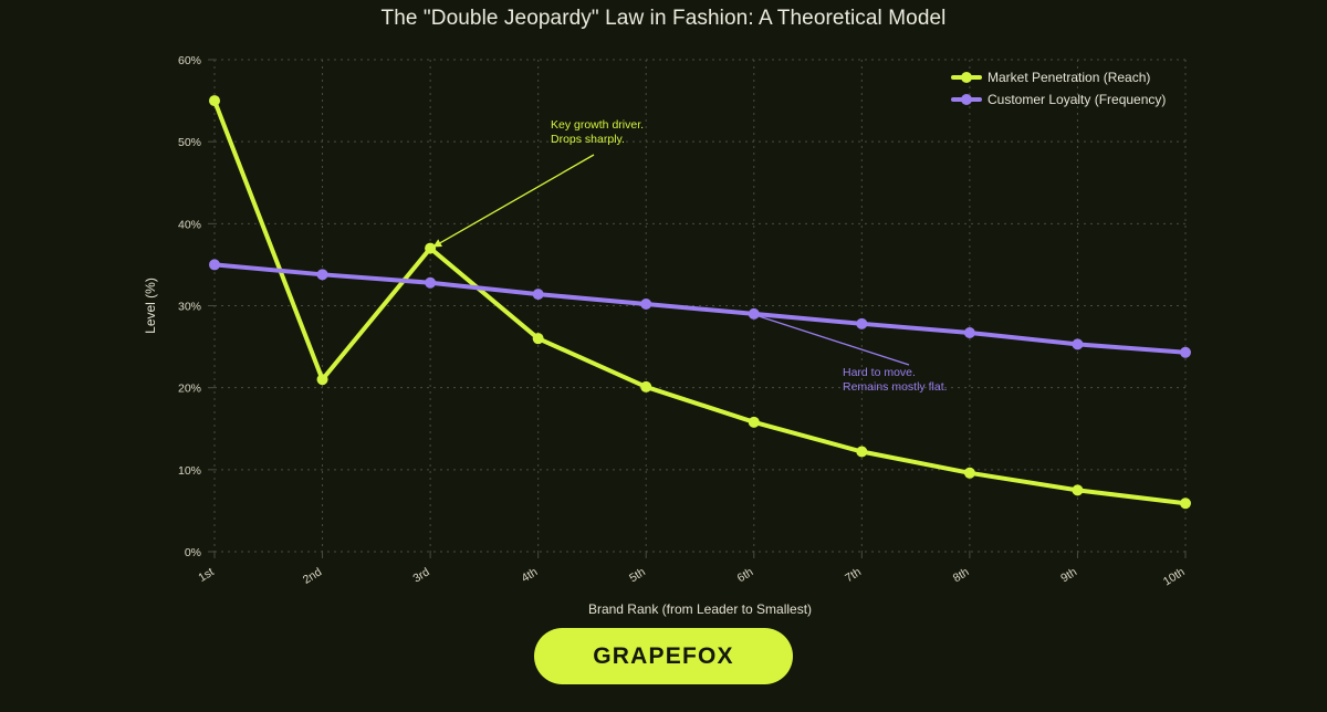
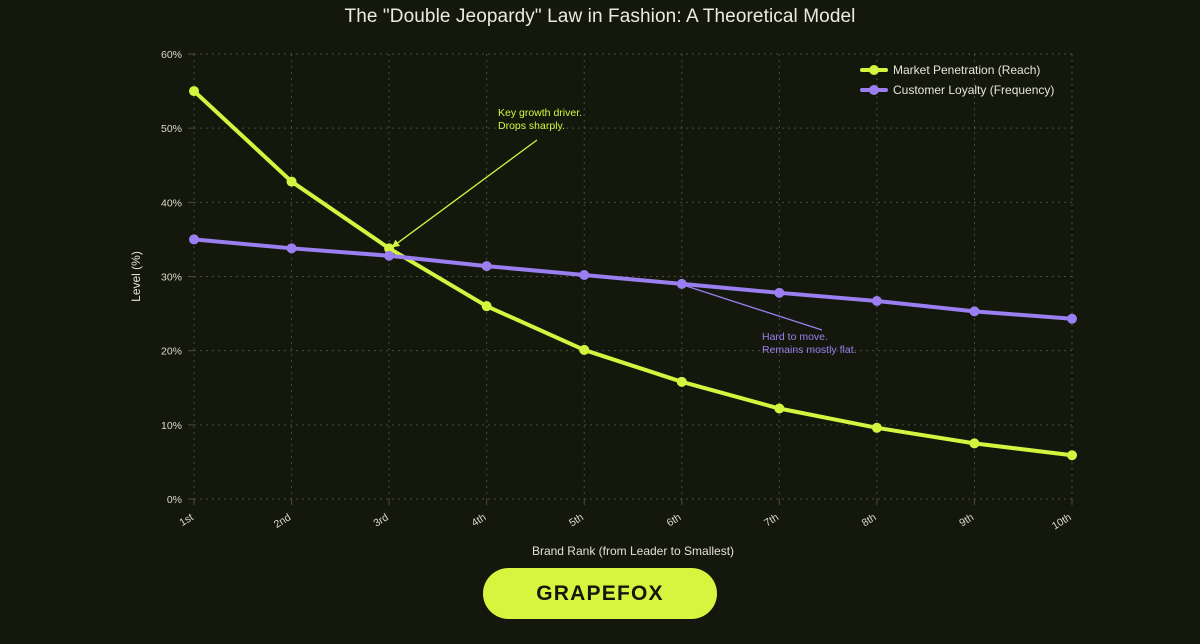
Market Penetration (Reach)/2nd: 21% -> 43%
Market Penetration (Reach)/3rd: 37% -> 34%
